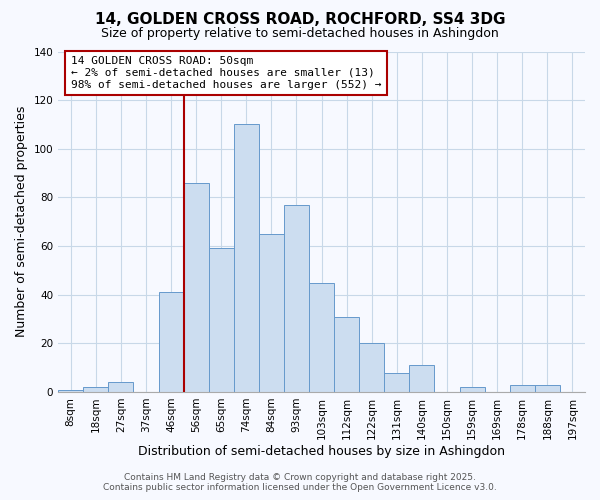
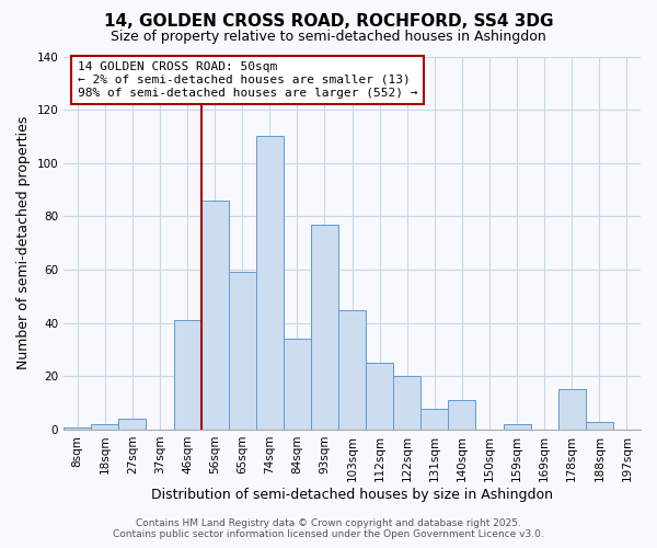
84sqm: 65 -> 34
112sqm: 31 -> 25
178sqm: 3 -> 15
